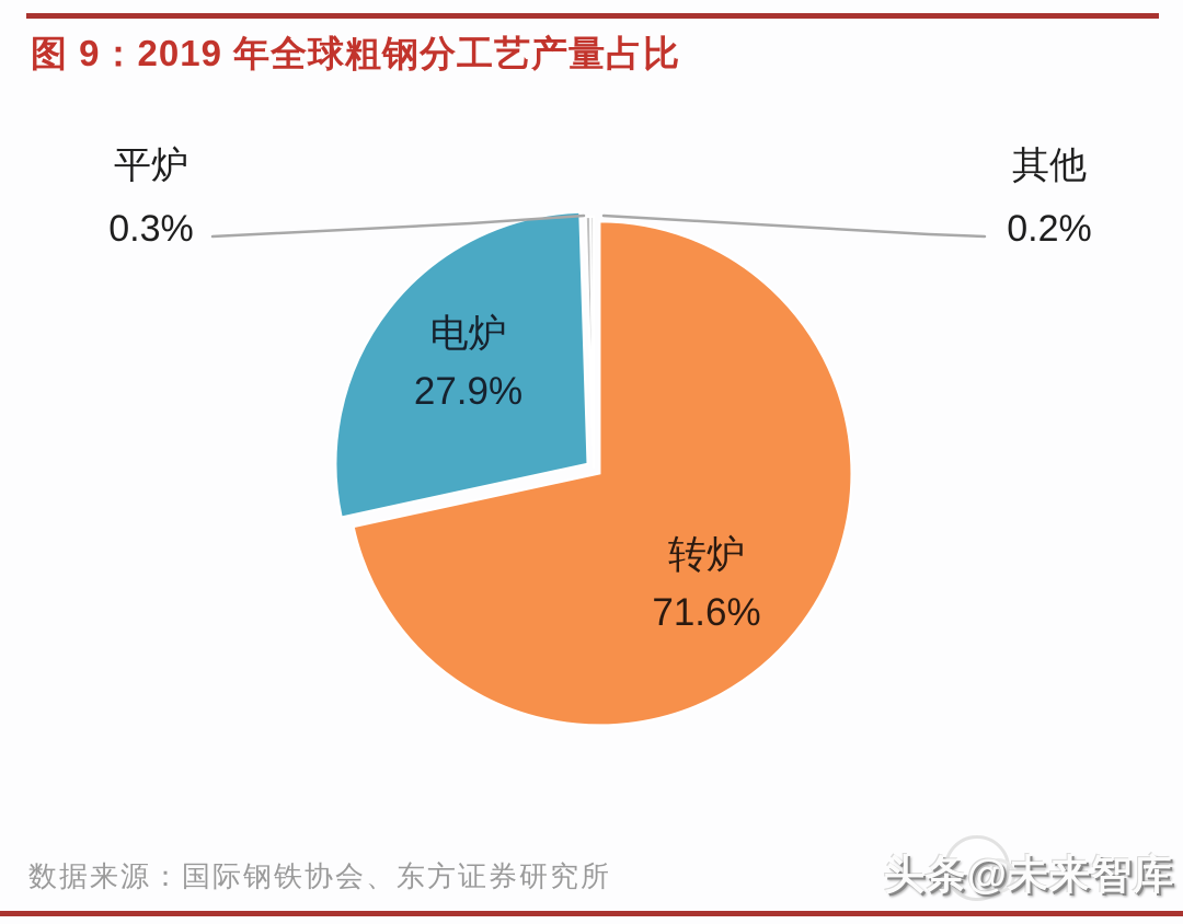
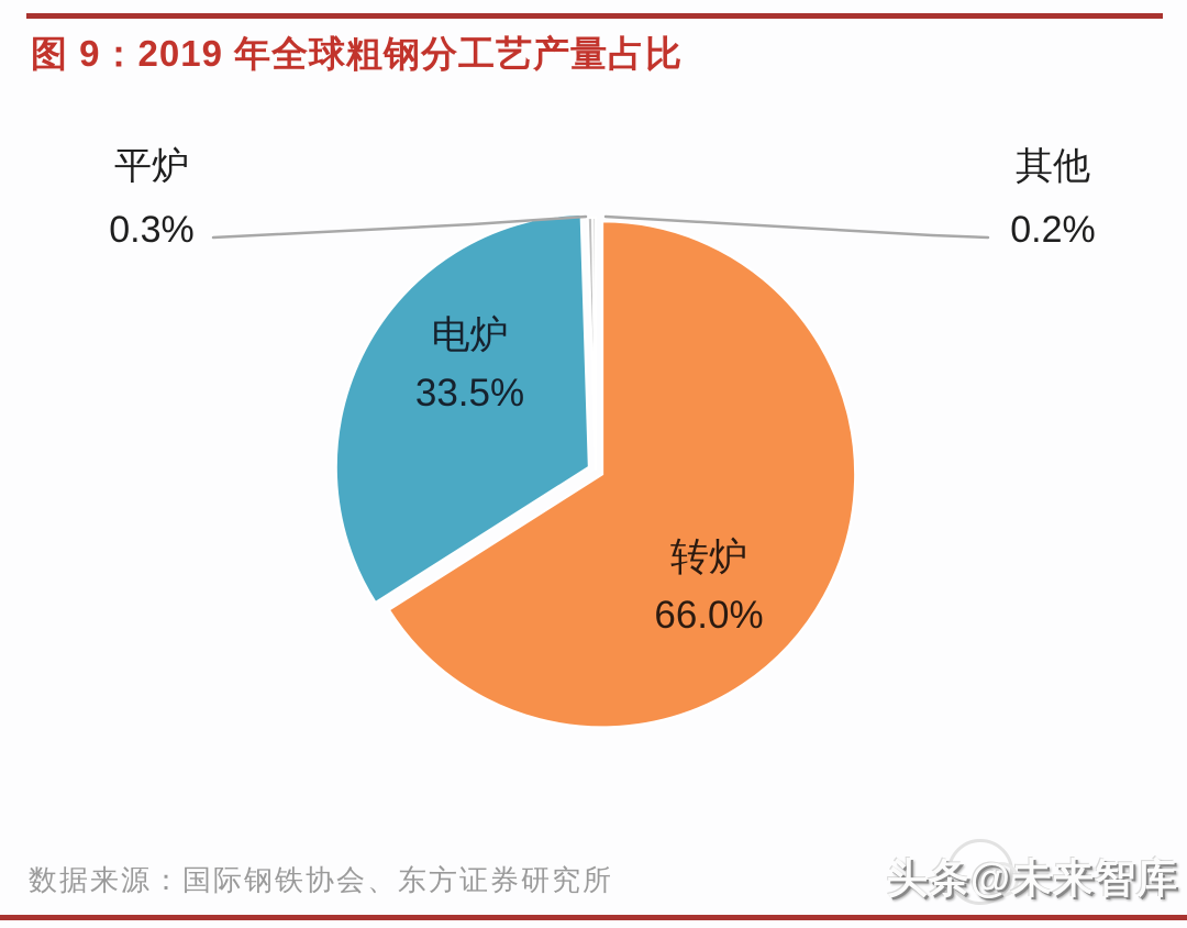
转炉: 71.6% -> 66.0%
电炉: 27.9% -> 33.5%
